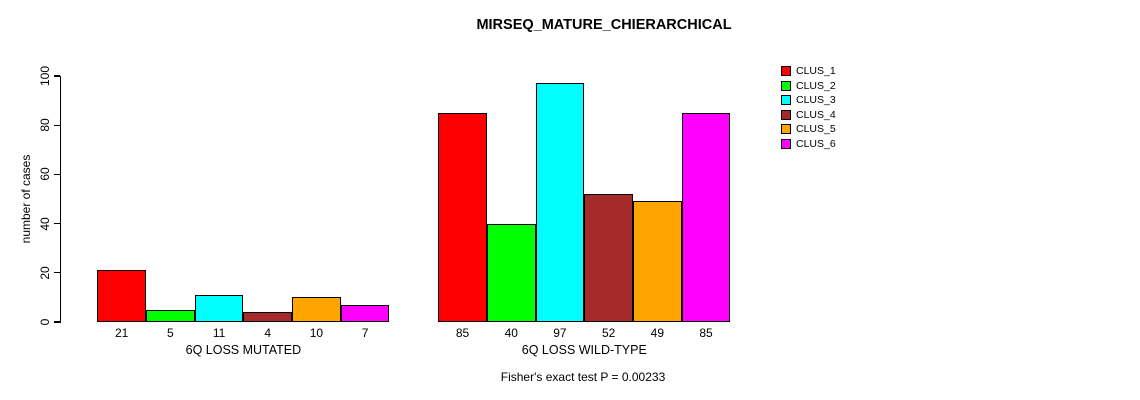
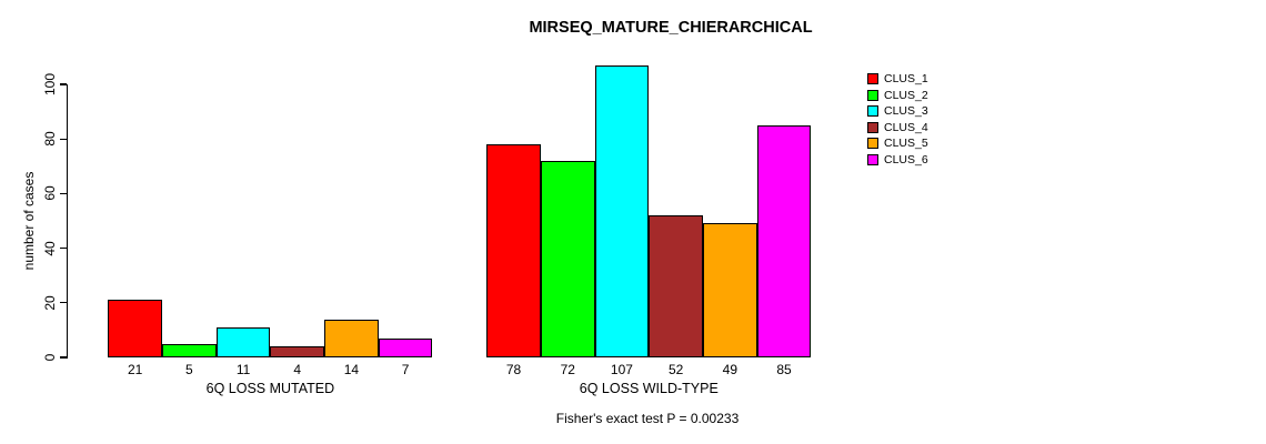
CLUS_5/6Q LOSS MUTATED: 10 -> 14
CLUS_1/6Q LOSS WILD-TYPE: 85 -> 78
CLUS_2/6Q LOSS WILD-TYPE: 40 -> 72
CLUS_3/6Q LOSS WILD-TYPE: 97 -> 107
